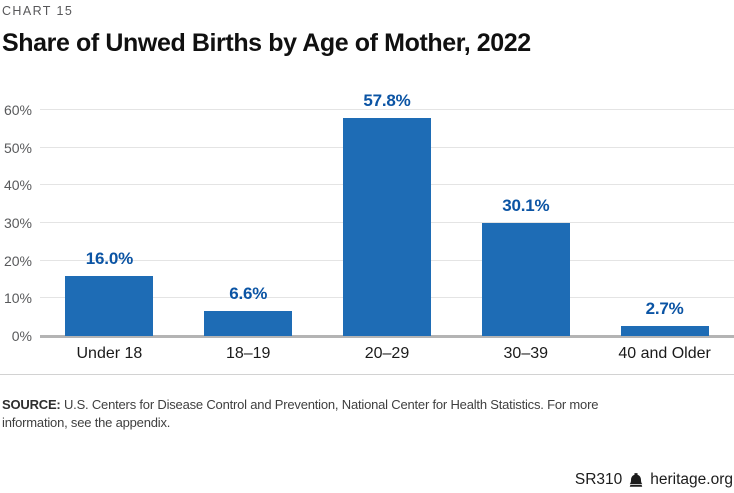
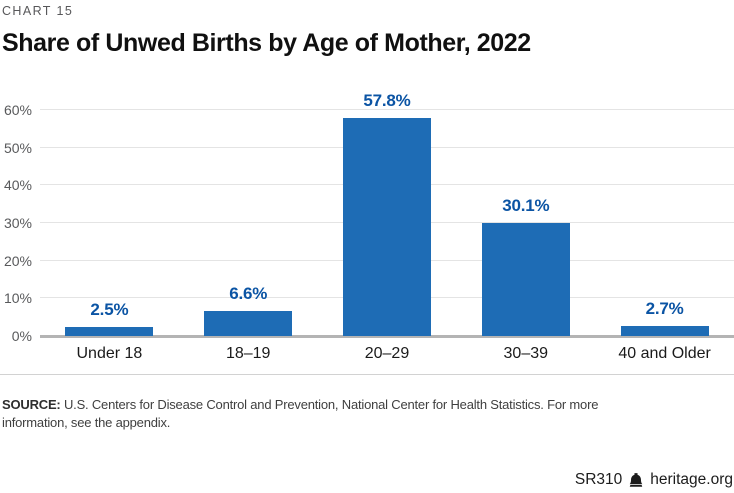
Under 18: 16.0% -> 2.5%
